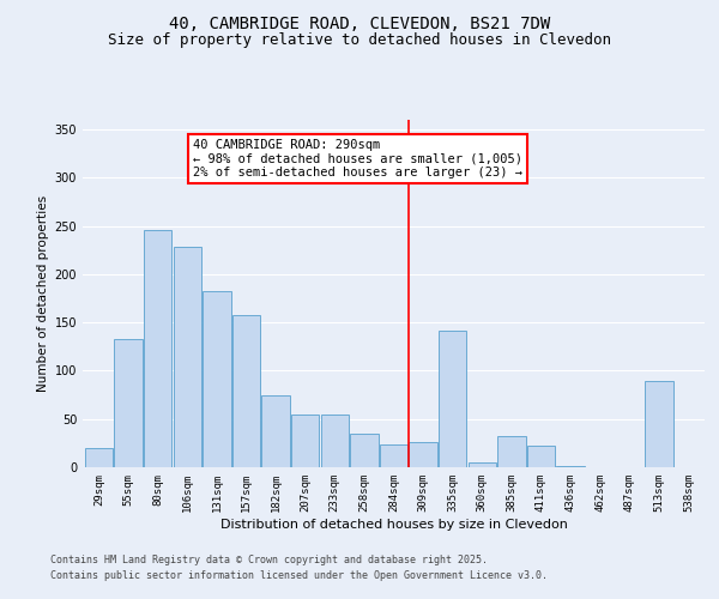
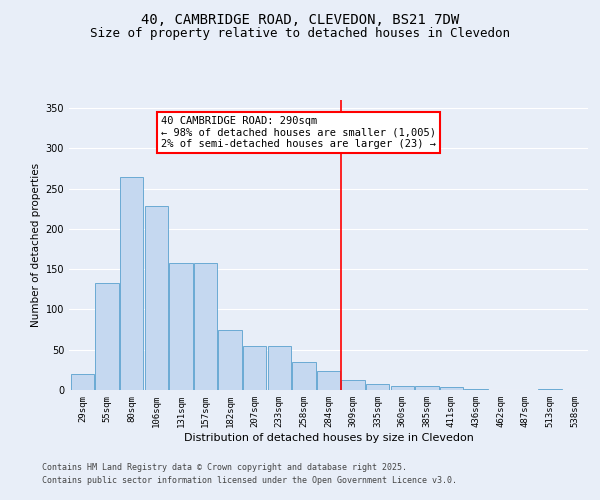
80sqm: 246 -> 265
131sqm: 182 -> 158
309sqm: 26 -> 13
335sqm: 142 -> 8
385sqm: 32 -> 5
411sqm: 22 -> 4
513sqm: 90 -> 1
